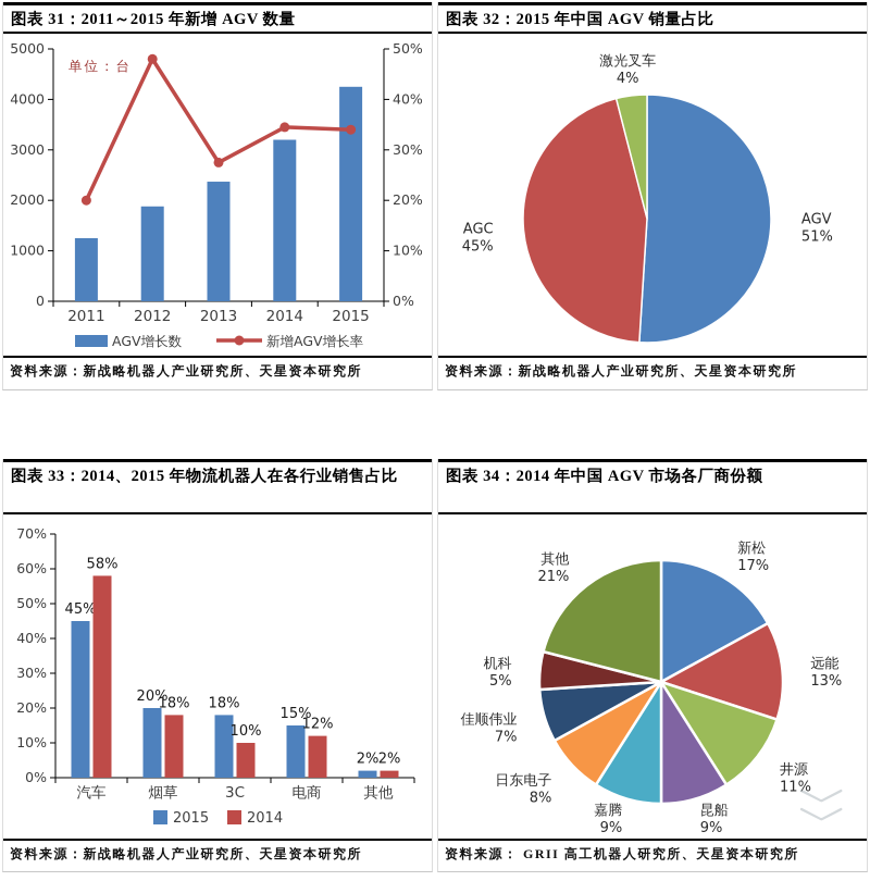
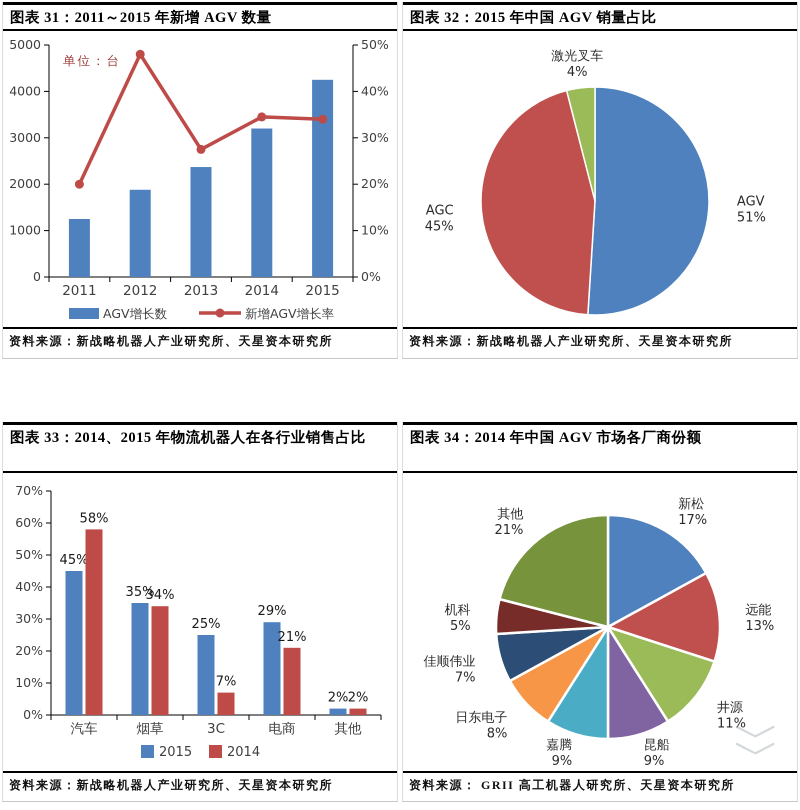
图表 33：2014、2015 年物流机器人在各行业销售占比/2015/烟草: 20% -> 35%
图表 33：2014、2015 年物流机器人在各行业销售占比/2014/烟草: 18% -> 34%
图表 33：2014、2015 年物流机器人在各行业销售占比/2015/3C: 18% -> 25%
图表 33：2014、2015 年物流机器人在各行业销售占比/2014/3C: 10% -> 7%
图表 33：2014、2015 年物流机器人在各行业销售占比/2015/电商: 15% -> 29%
图表 33：2014、2015 年物流机器人在各行业销售占比/2014/电商: 12% -> 21%
